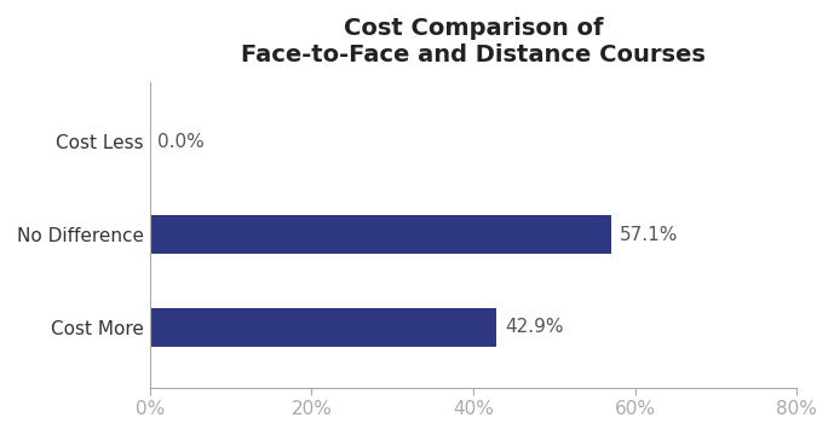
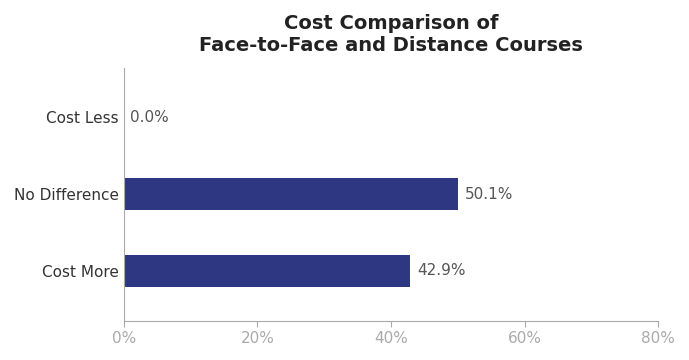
No Difference: 57.1% -> 50.1%
